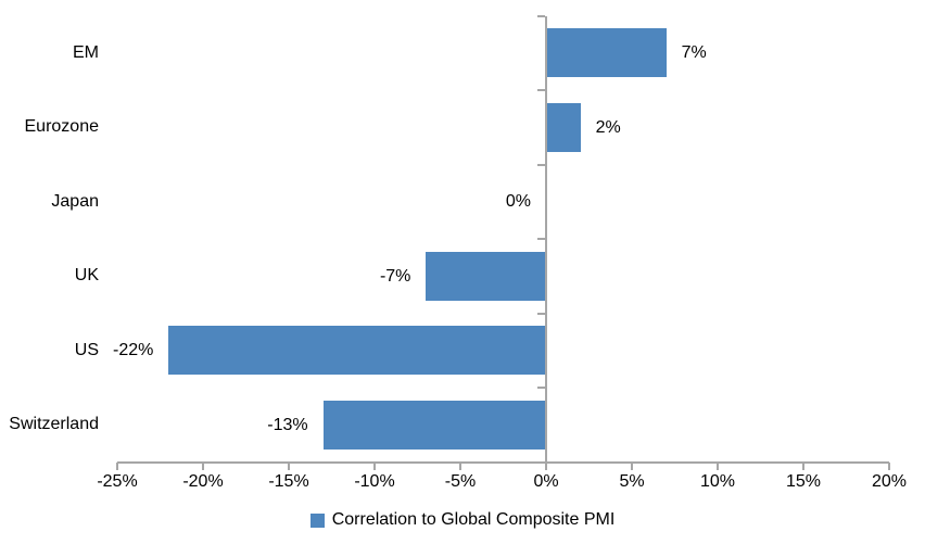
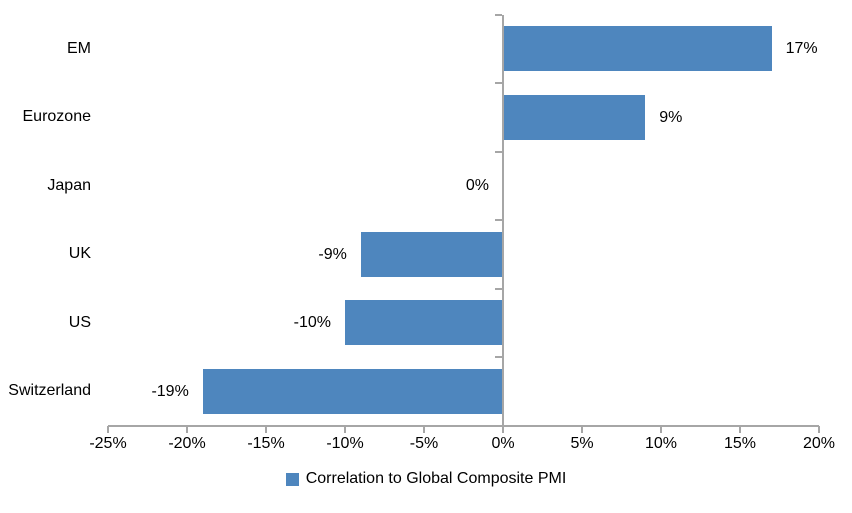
EM: 7% -> 17%
Eurozone: 2% -> 9%
UK: -7% -> -9%
US: -22% -> -10%
Switzerland: -13% -> -19%
